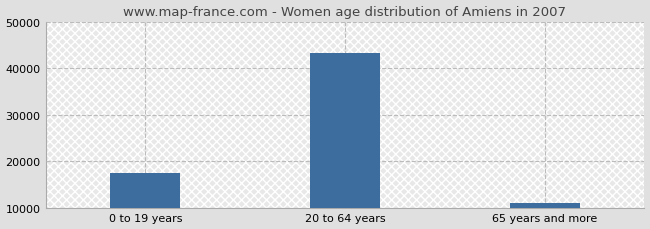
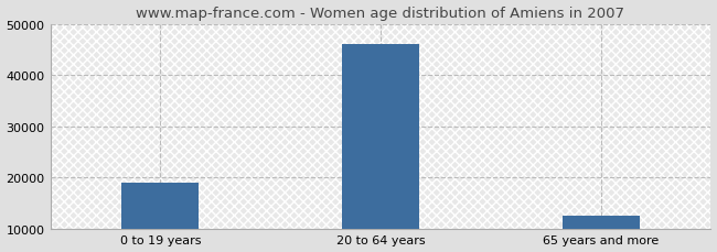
0 to 19 years: 17500 -> 19000
20 to 64 years: 43200 -> 46000
65 years and more: 11100 -> 12500
